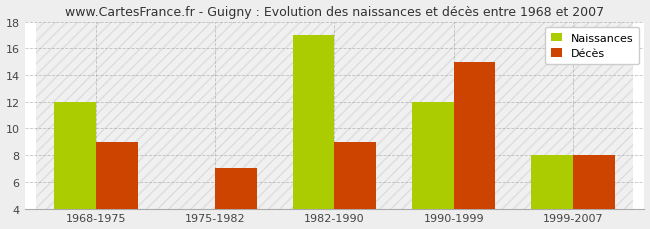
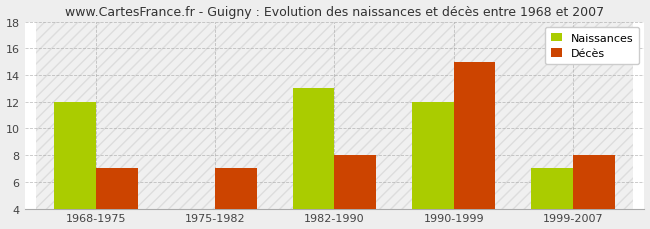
Décès/1968-1975: 9 -> 7
Naissances/1982-1990: 17 -> 13
Décès/1982-1990: 9 -> 8
Naissances/1999-2007: 8 -> 7
